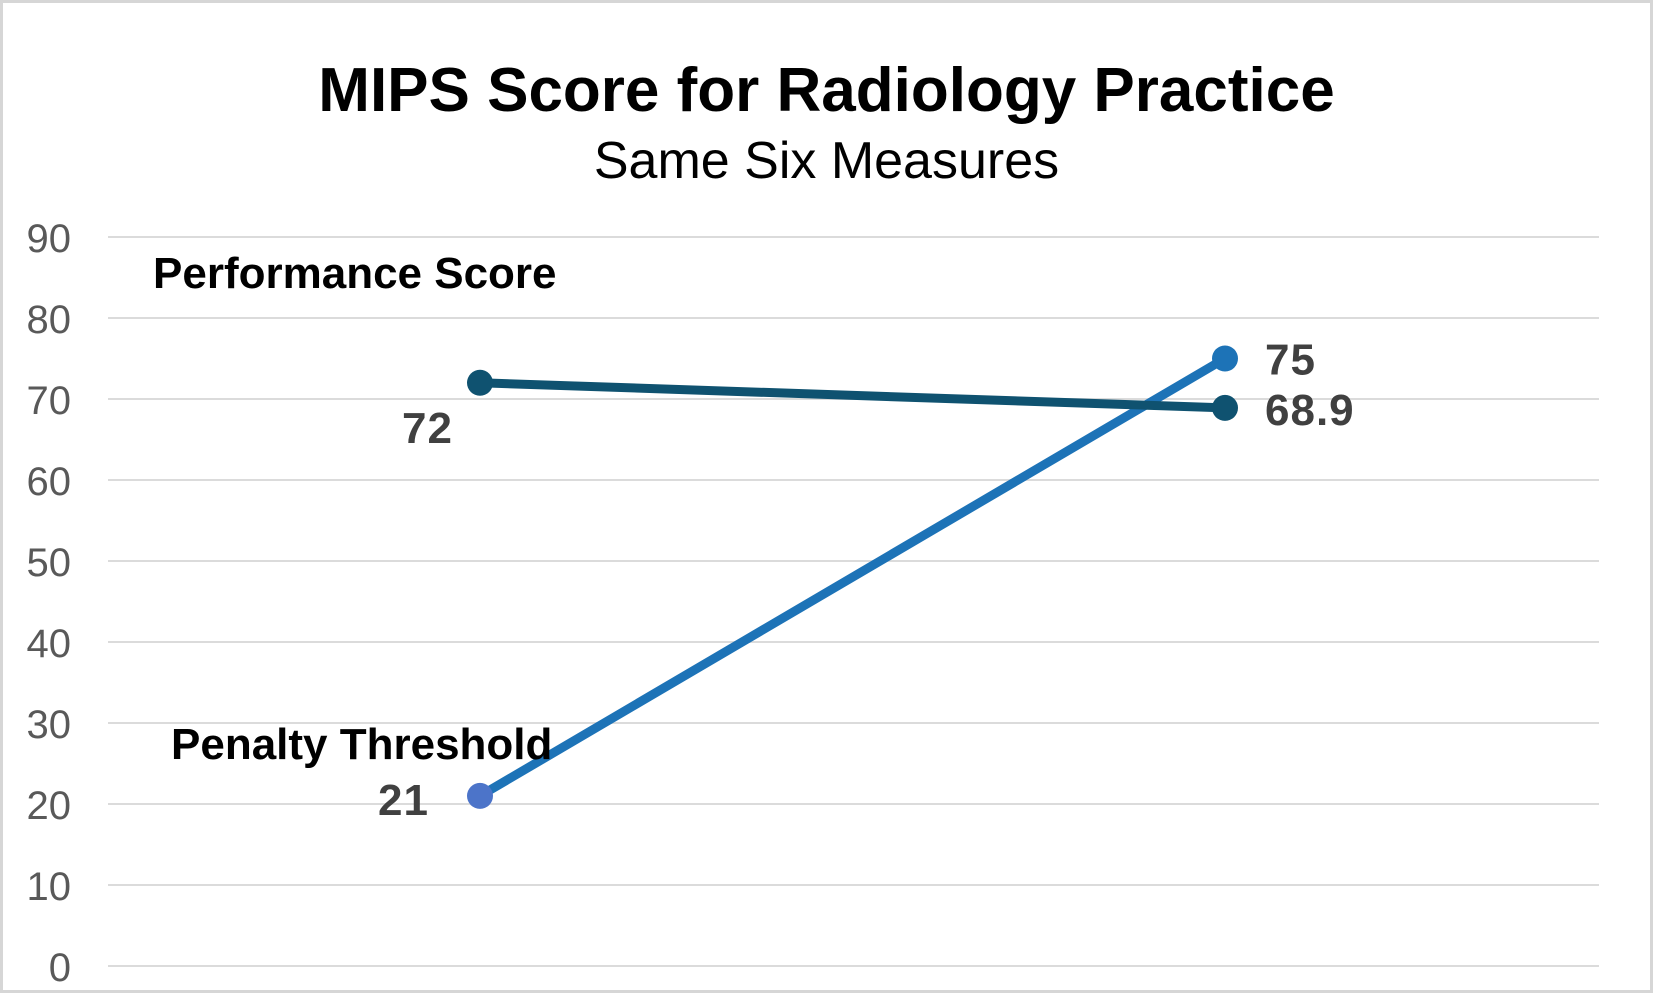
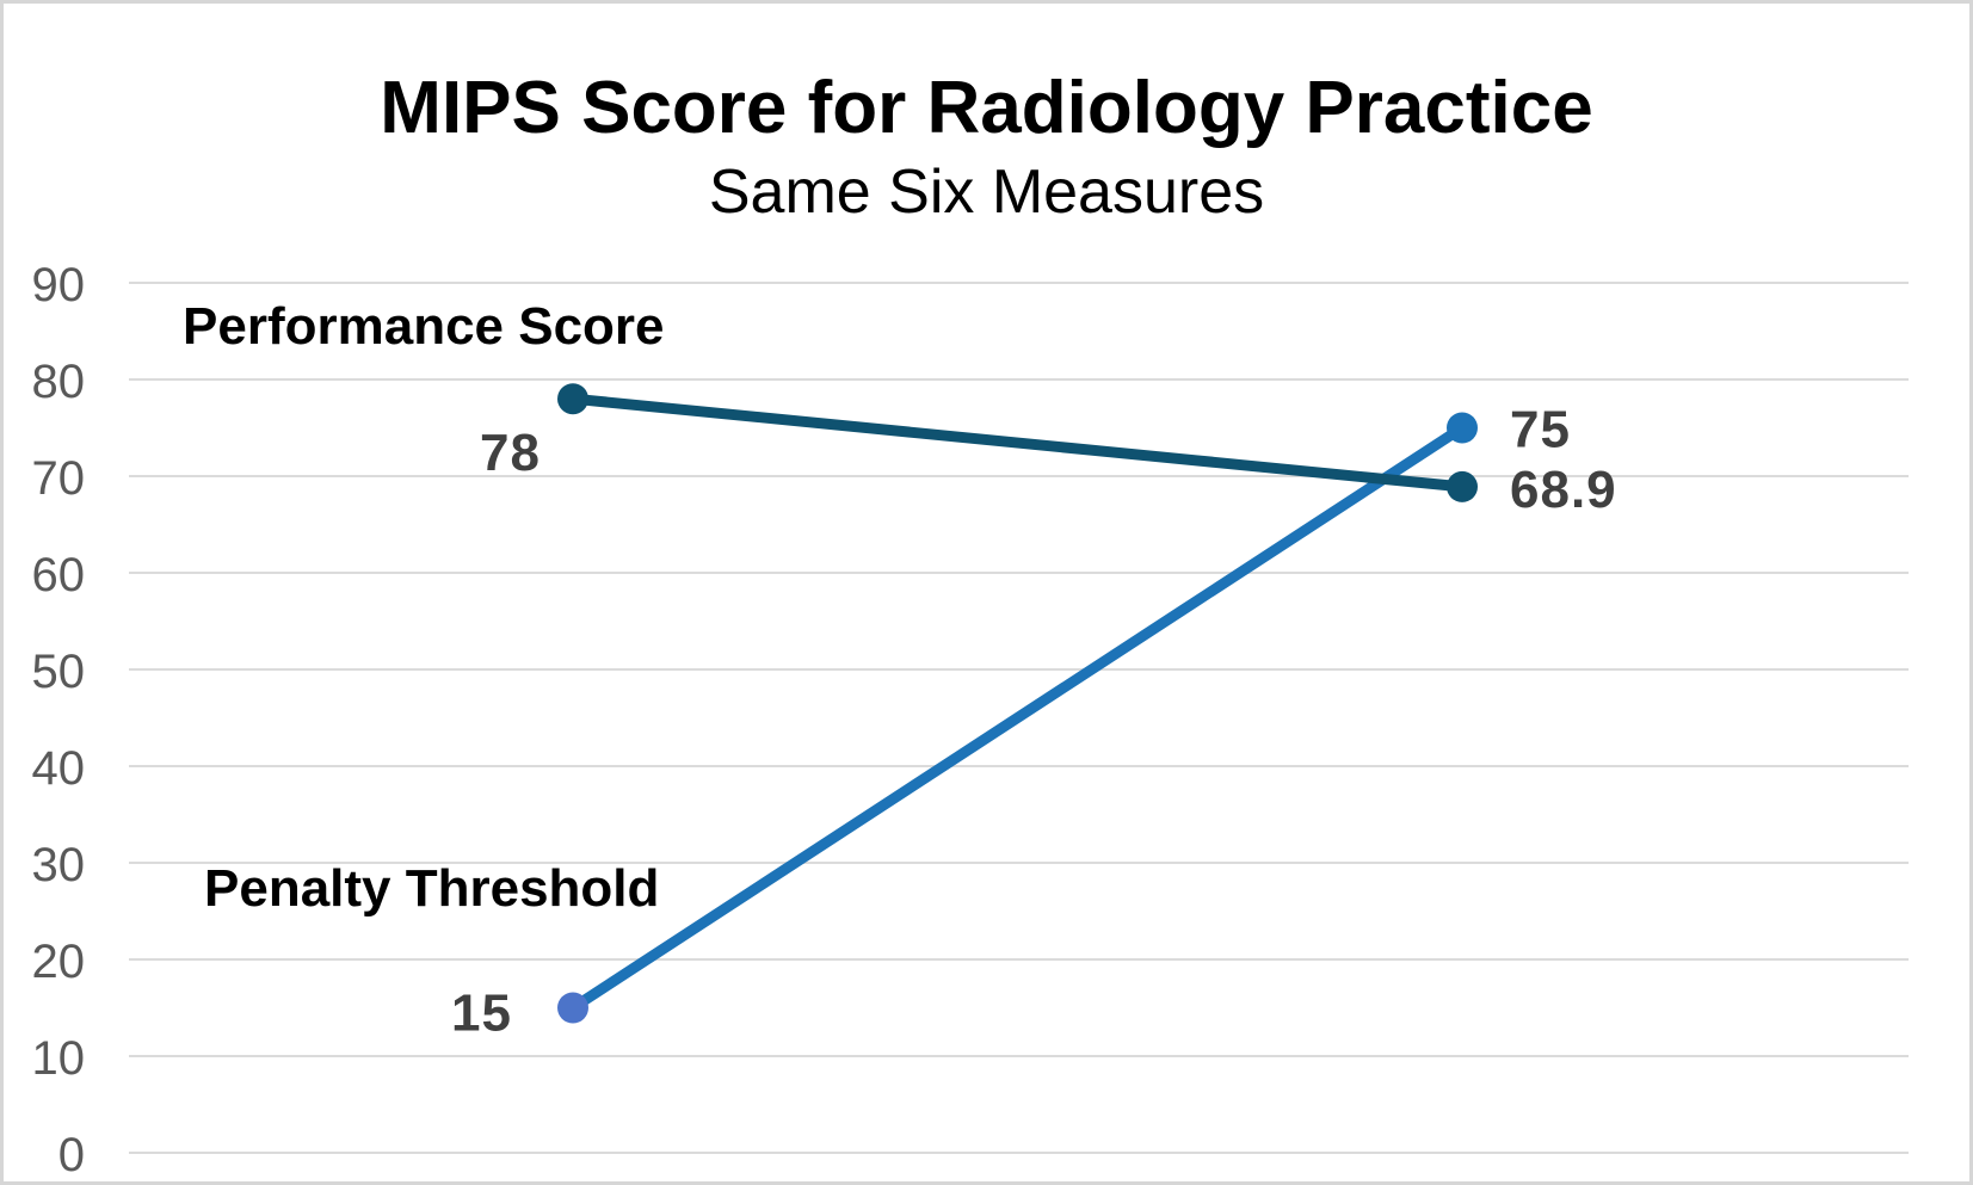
Performance Score/0: 72 -> 78
Penalty Threshold/0: 21 -> 15
